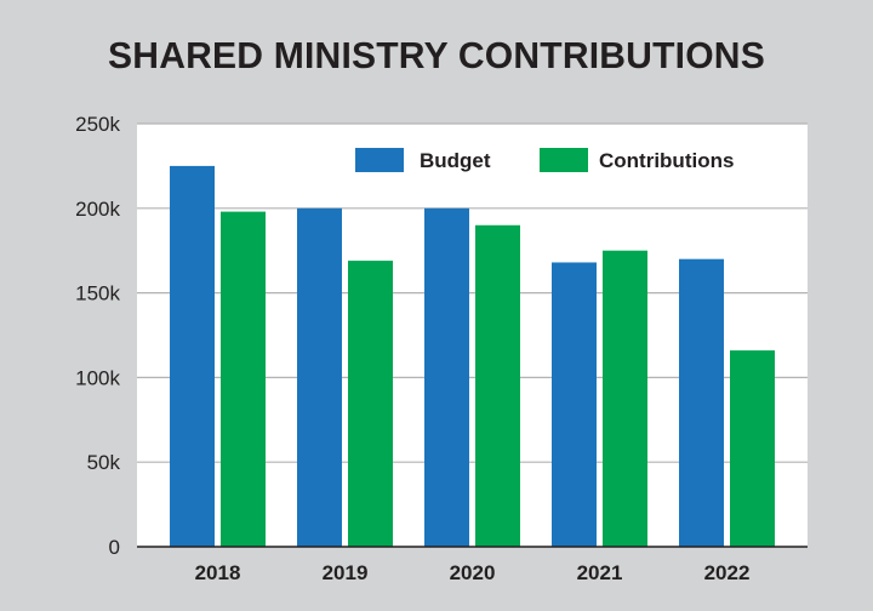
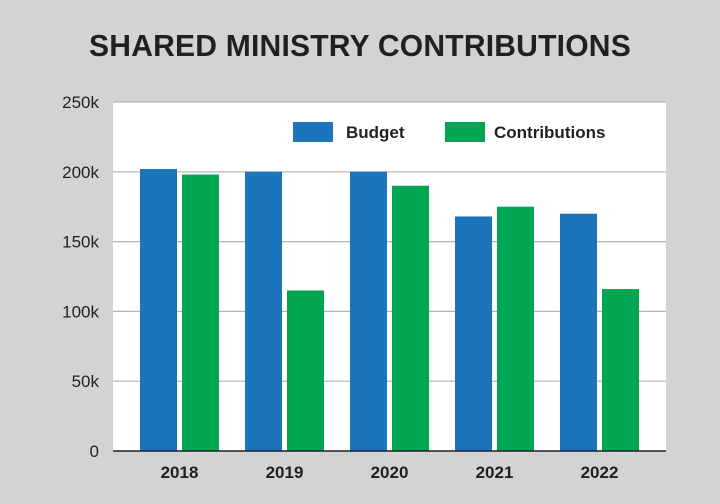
Budget/2018: 225k -> 202k
Contributions/2019: 169k -> 115k
